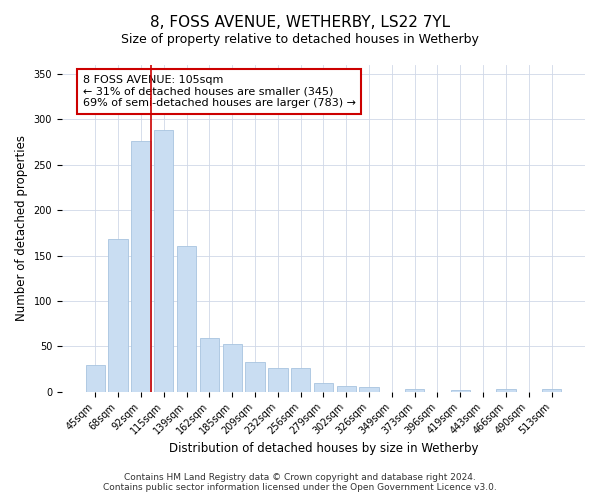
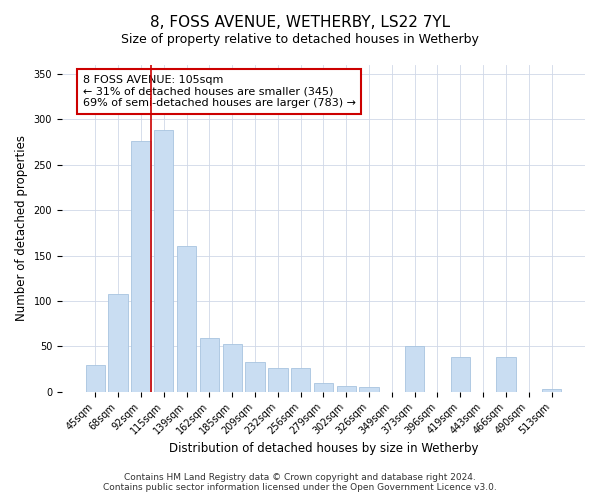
68sqm: 168 -> 108
373sqm: 3 -> 50
419sqm: 2 -> 38
466sqm: 3 -> 38
